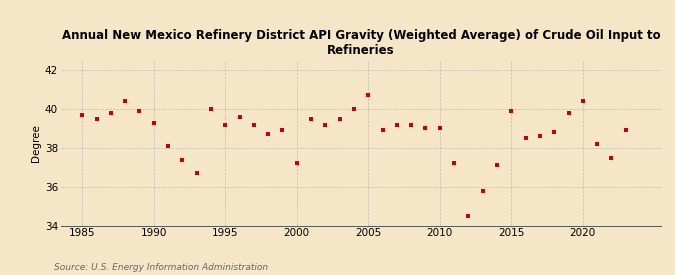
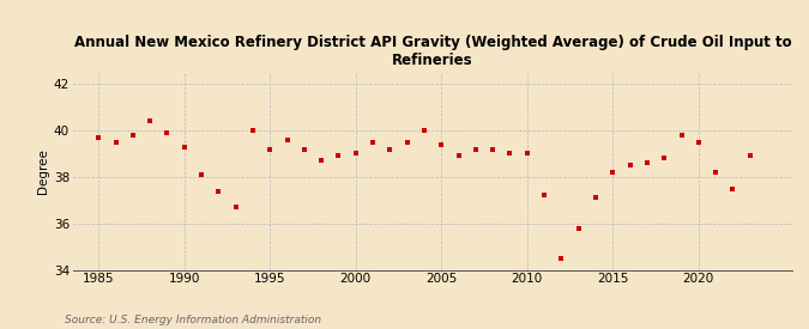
2000: 37.2 -> 39.0
2005: 40.7 -> 39.4
2015: 39.9 -> 38.2
2020: 40.4 -> 39.5
